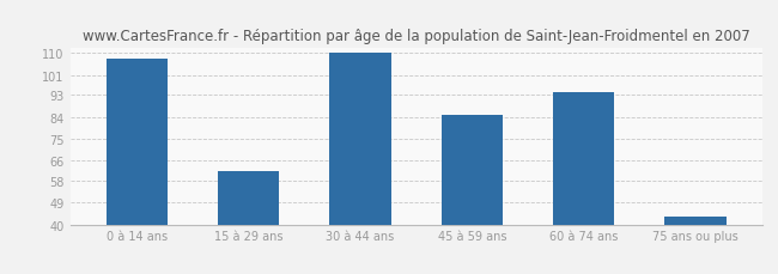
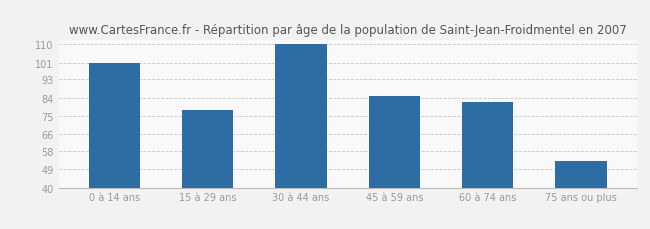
0 à 14 ans: 108 -> 101
15 à 29 ans: 62 -> 78
60 à 74 ans: 94 -> 82
75 ans ou plus: 43 -> 53
